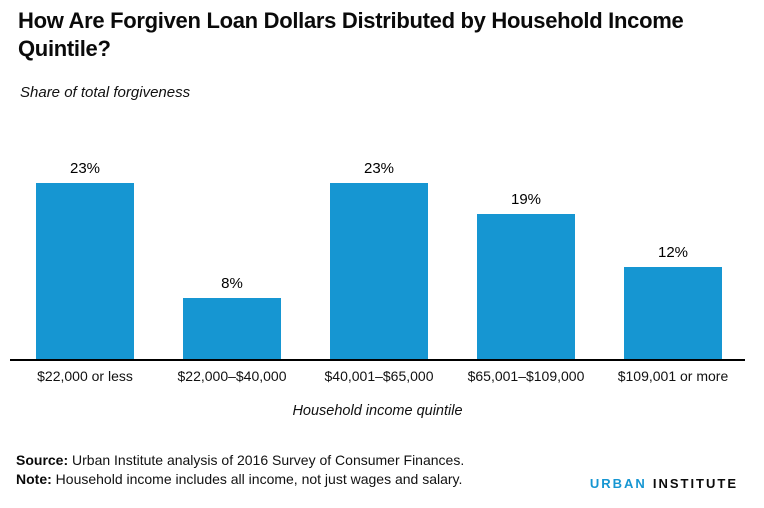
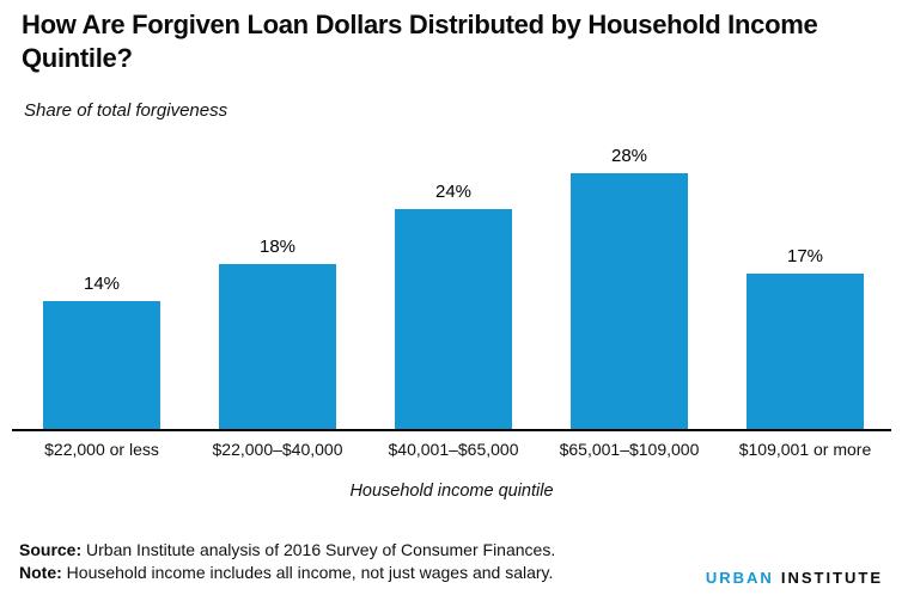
$22,000 or less: 23% -> 14%
$22,000–$40,000: 8% -> 18%
$40,001–$65,000: 23% -> 24%
$65,001–$109,000: 19% -> 28%
$109,001 or more: 12% -> 17%
